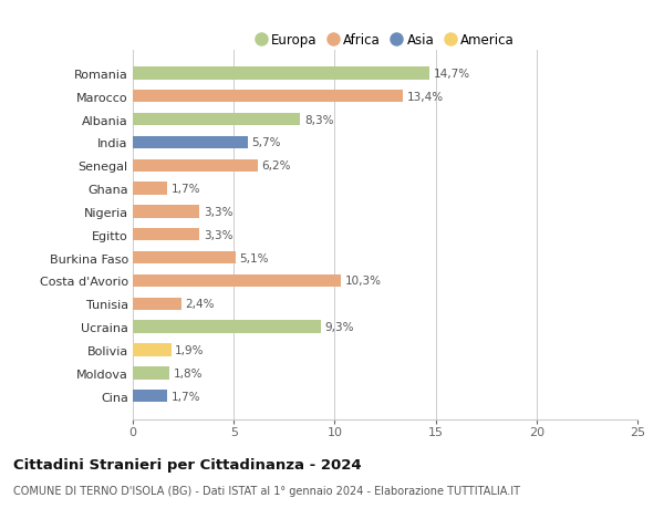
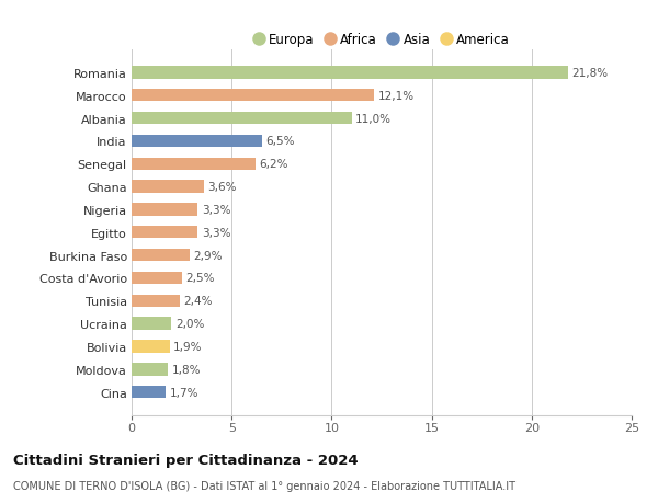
Romania: 14,7% -> 21,8%
Marocco: 13,4% -> 12,1%
Albania: 8,3% -> 11,0%
India: 5,7% -> 6,5%
Ghana: 1,7% -> 3,6%
Burkina Faso: 5,1% -> 2,9%
Costa d'Avorio: 10,3% -> 2,5%
Ucraina: 9,3% -> 2,0%
